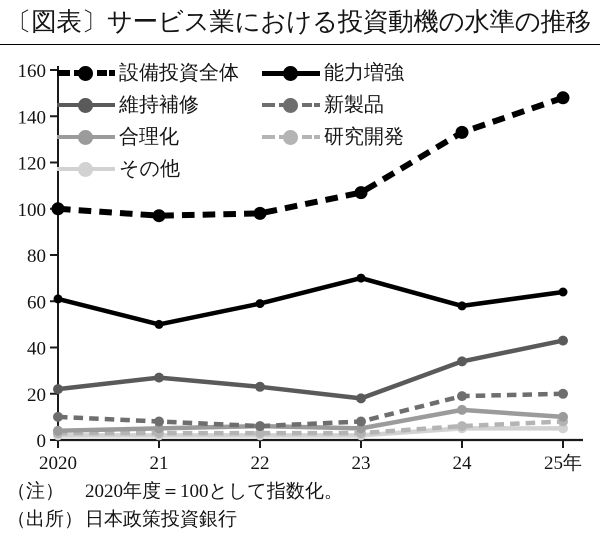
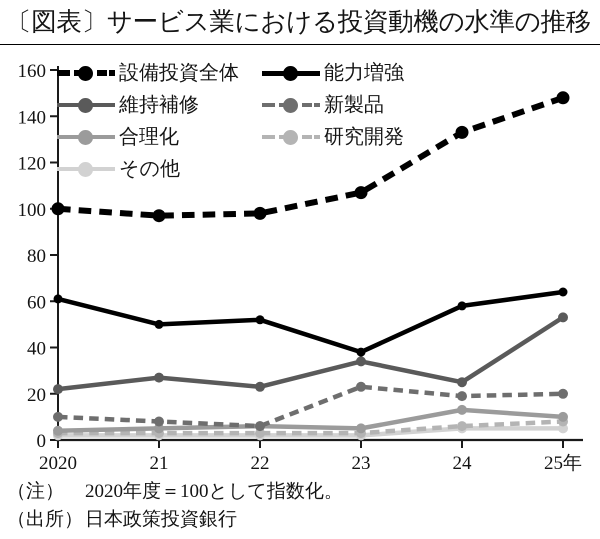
能力増強/22: 59 -> 52
能力増強/23: 70 -> 38
維持補修/23: 18 -> 34
新製品/23: 8 -> 23
維持補修/24: 34 -> 25
維持補修/25年: 43 -> 53
